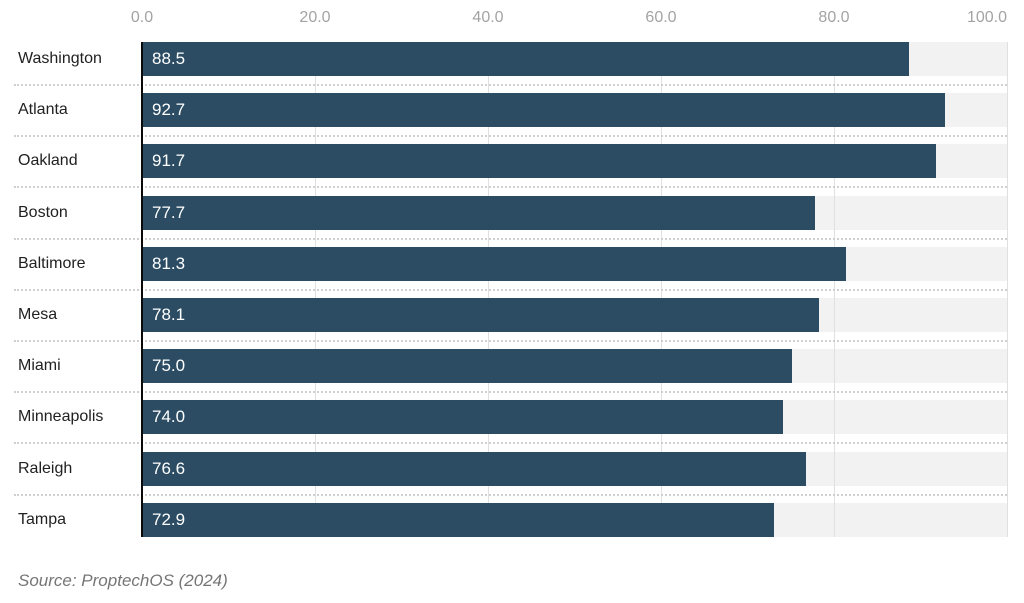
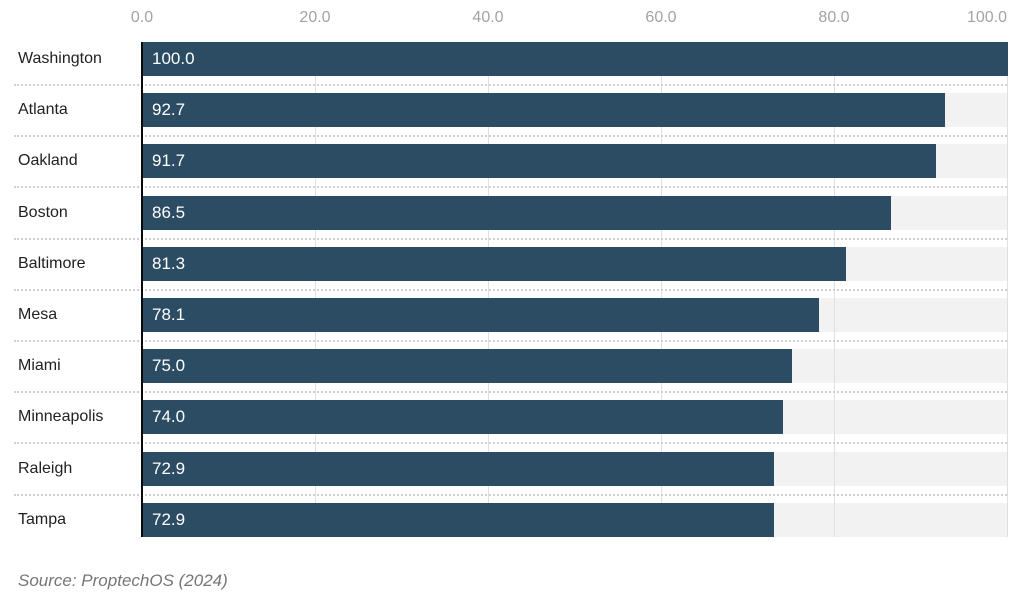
Washington: 88.5 -> 100.0
Boston: 77.7 -> 86.5
Raleigh: 76.6 -> 72.9
